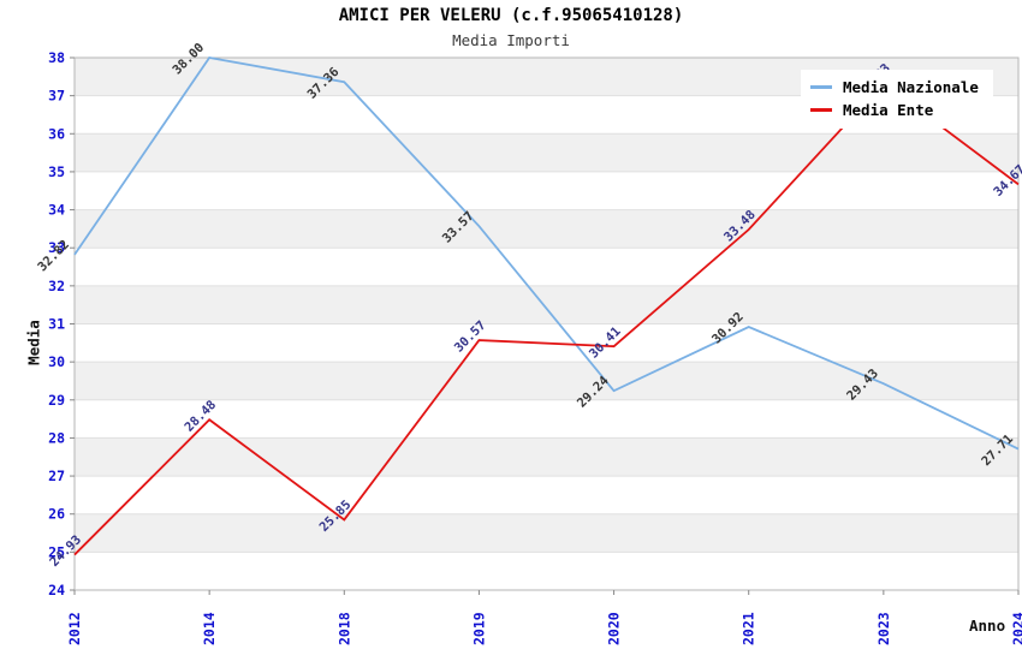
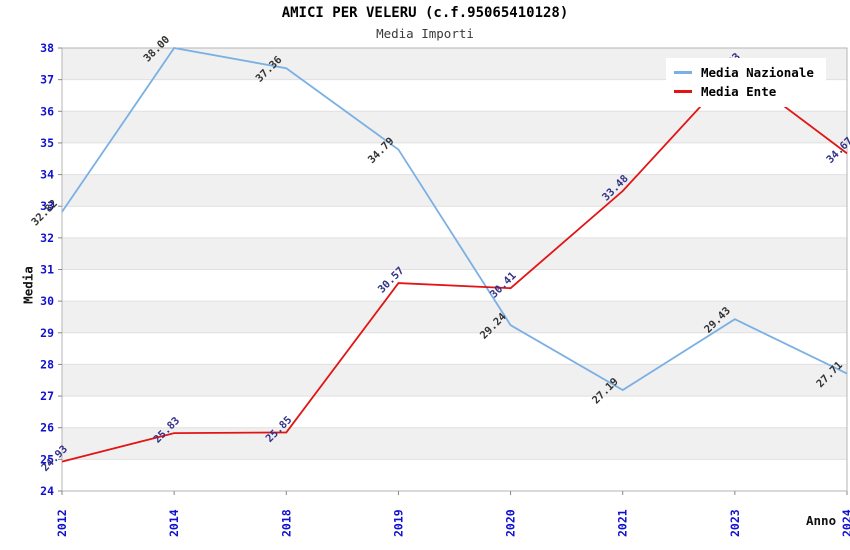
Media Ente/2014: 28.48 -> 25.83
Media Nazionale/2019: 33.57 -> 34.79
Media Nazionale/2021: 30.92 -> 27.19
